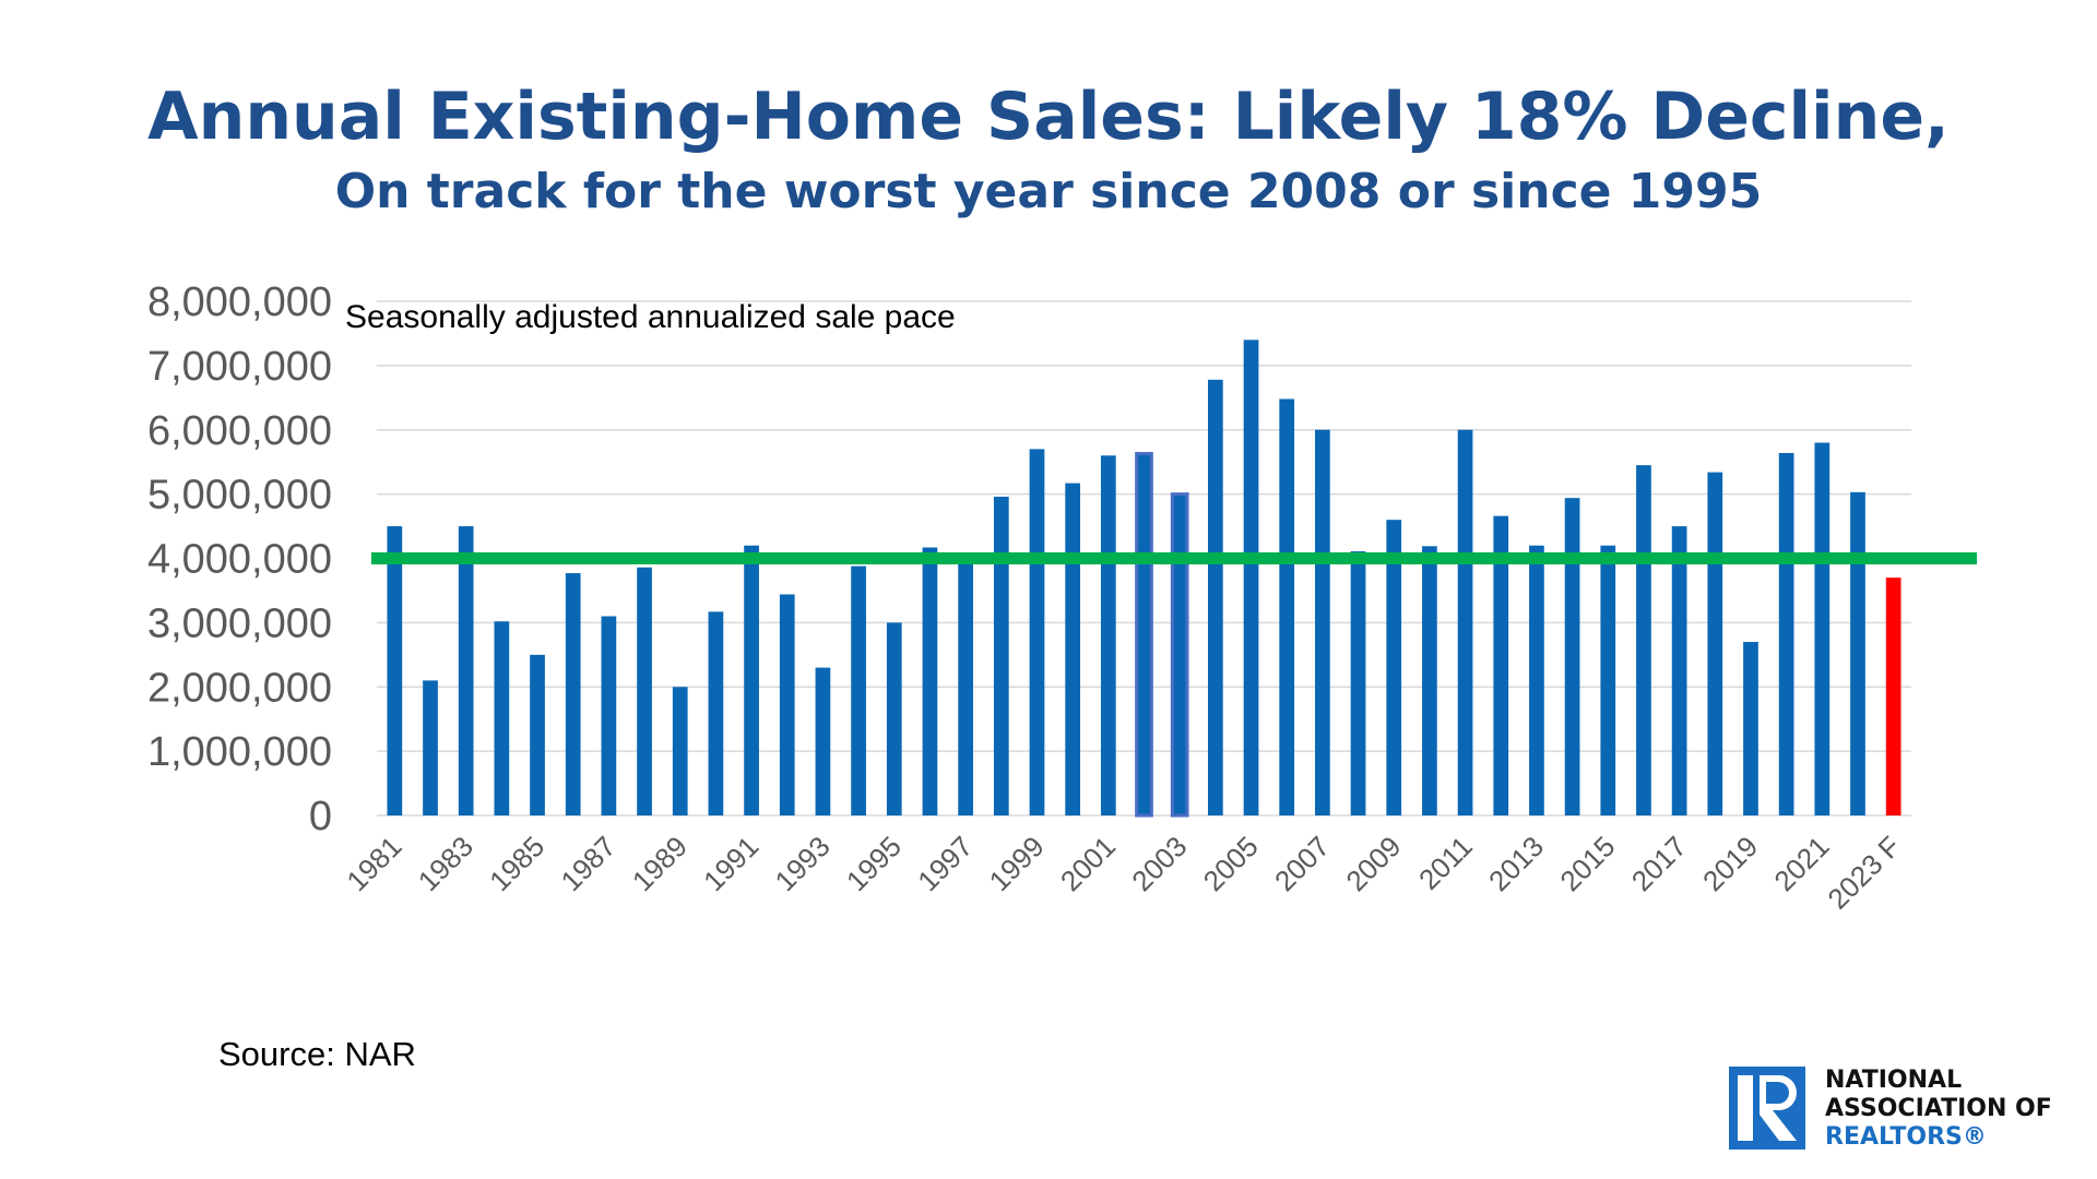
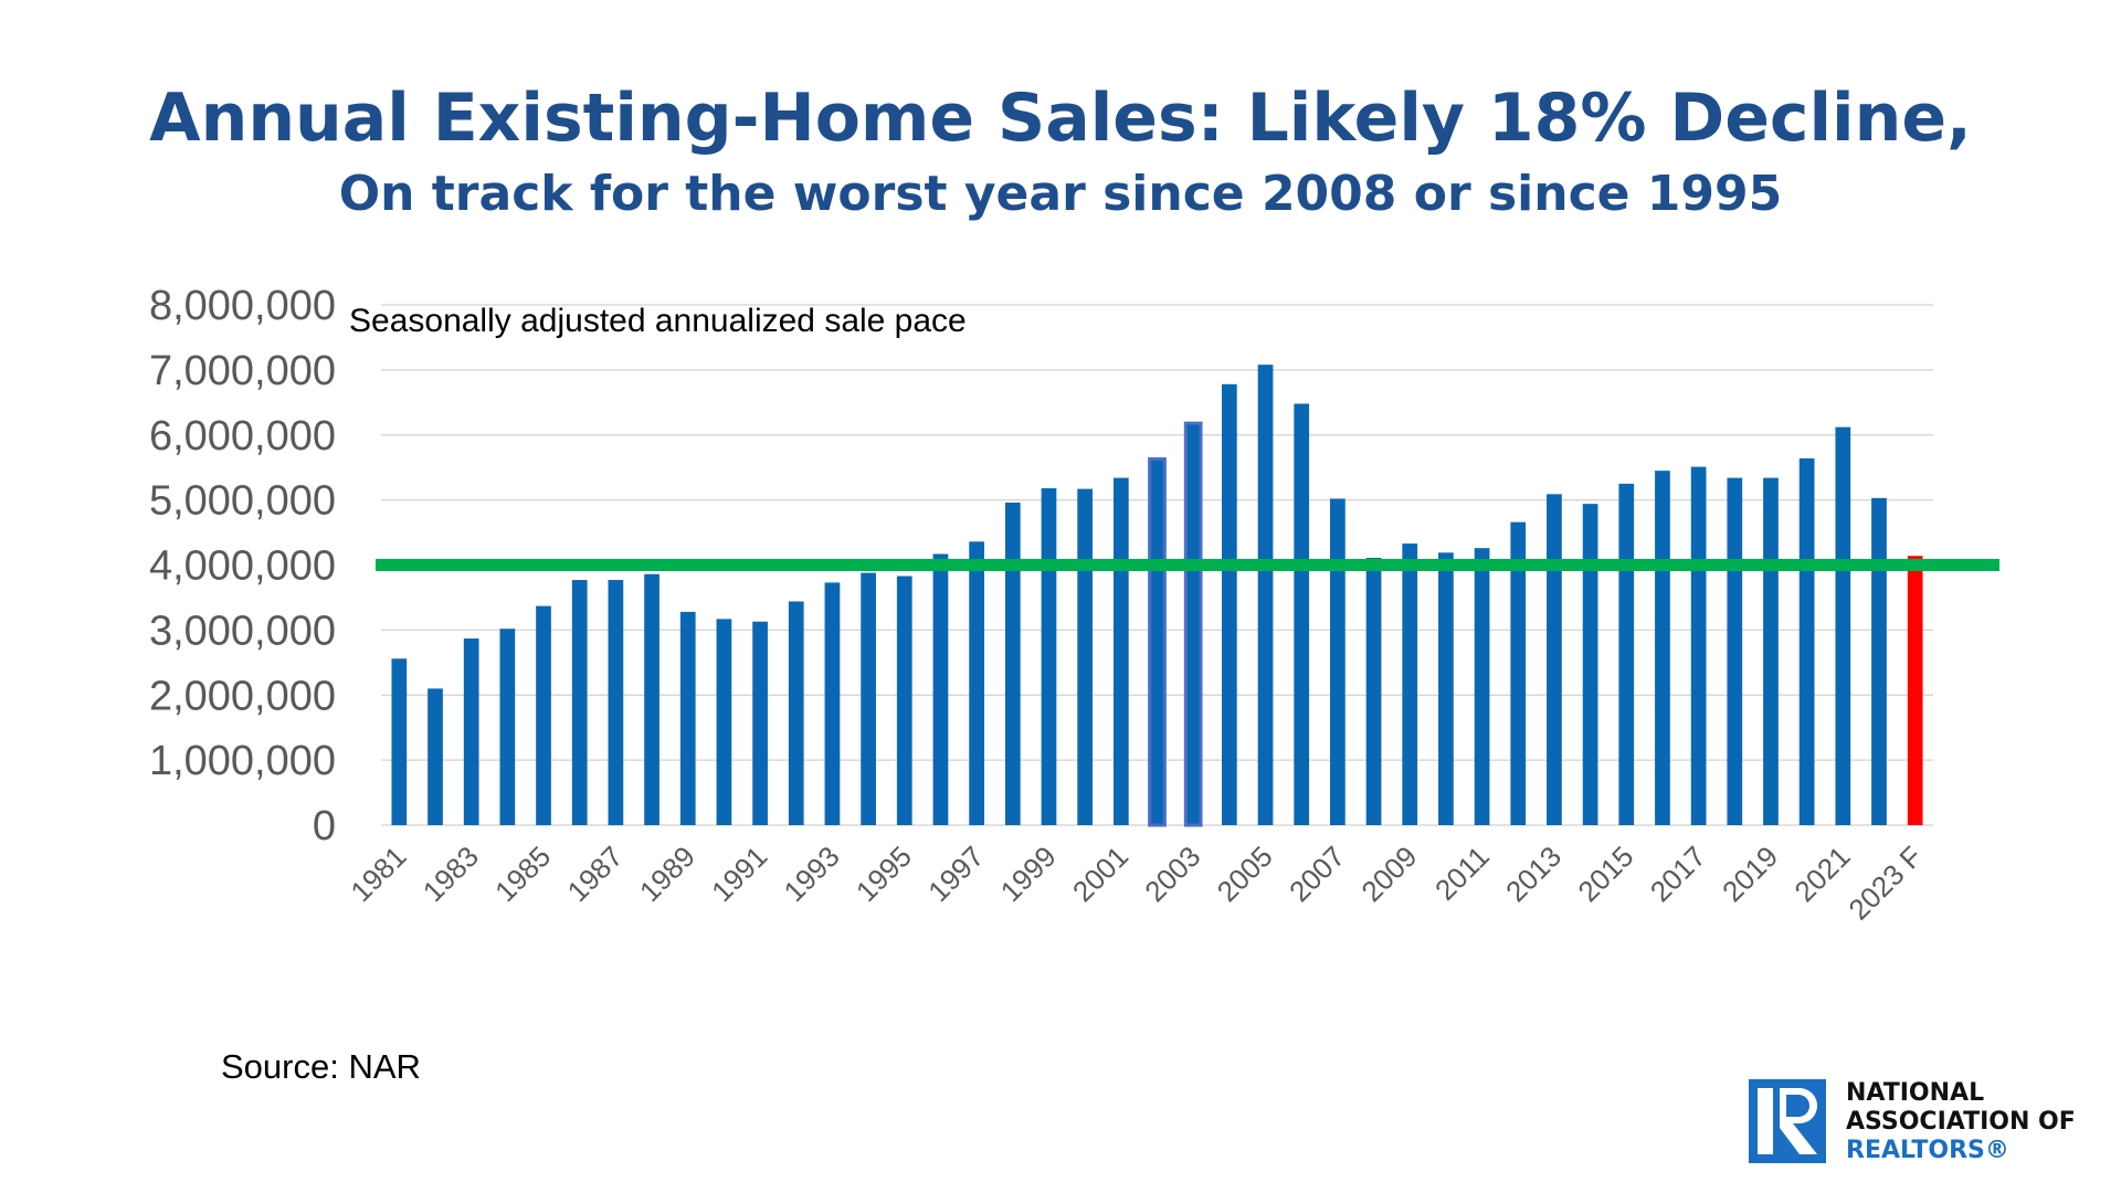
1981: 4500000 -> 2600000
1983: 4500000 -> 2900000
1985: 2500000 -> 3400000
1987: 3100000 -> 3800000
1989: 2000000 -> 3300000
1991: 4200000 -> 3100000
1993: 2300000 -> 3700000
1995: 3000000 -> 3800000
1997: 4000000 -> 4400000
1999: 5700000 -> 5200000
2001: 5600000 -> 5300000
2003: 5000000 -> 6200000
2005: 7400000 -> 7100000
2007: 6000000 -> 5000000
2009: 4600000 -> 4300000
2011: 6000000 -> 4300000
2013: 4200000 -> 5100000
2015: 4200000 -> 5200000
2017: 4500000 -> 5500000
2019: 2700000 -> 5300000
2021: 5800000 -> 6100000
2023 F: 3700000 -> 4100000
